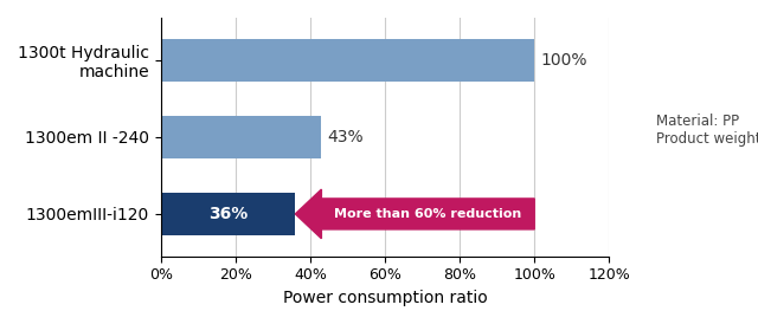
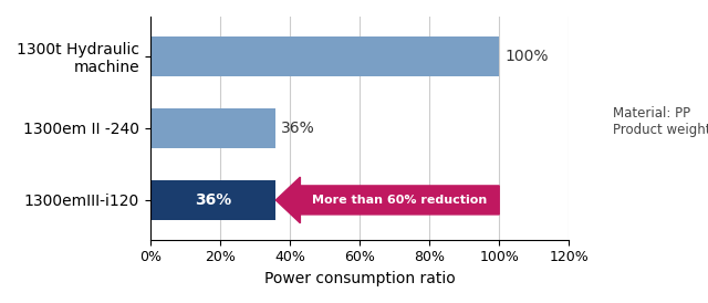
1300em II -240: 43% -> 36%
